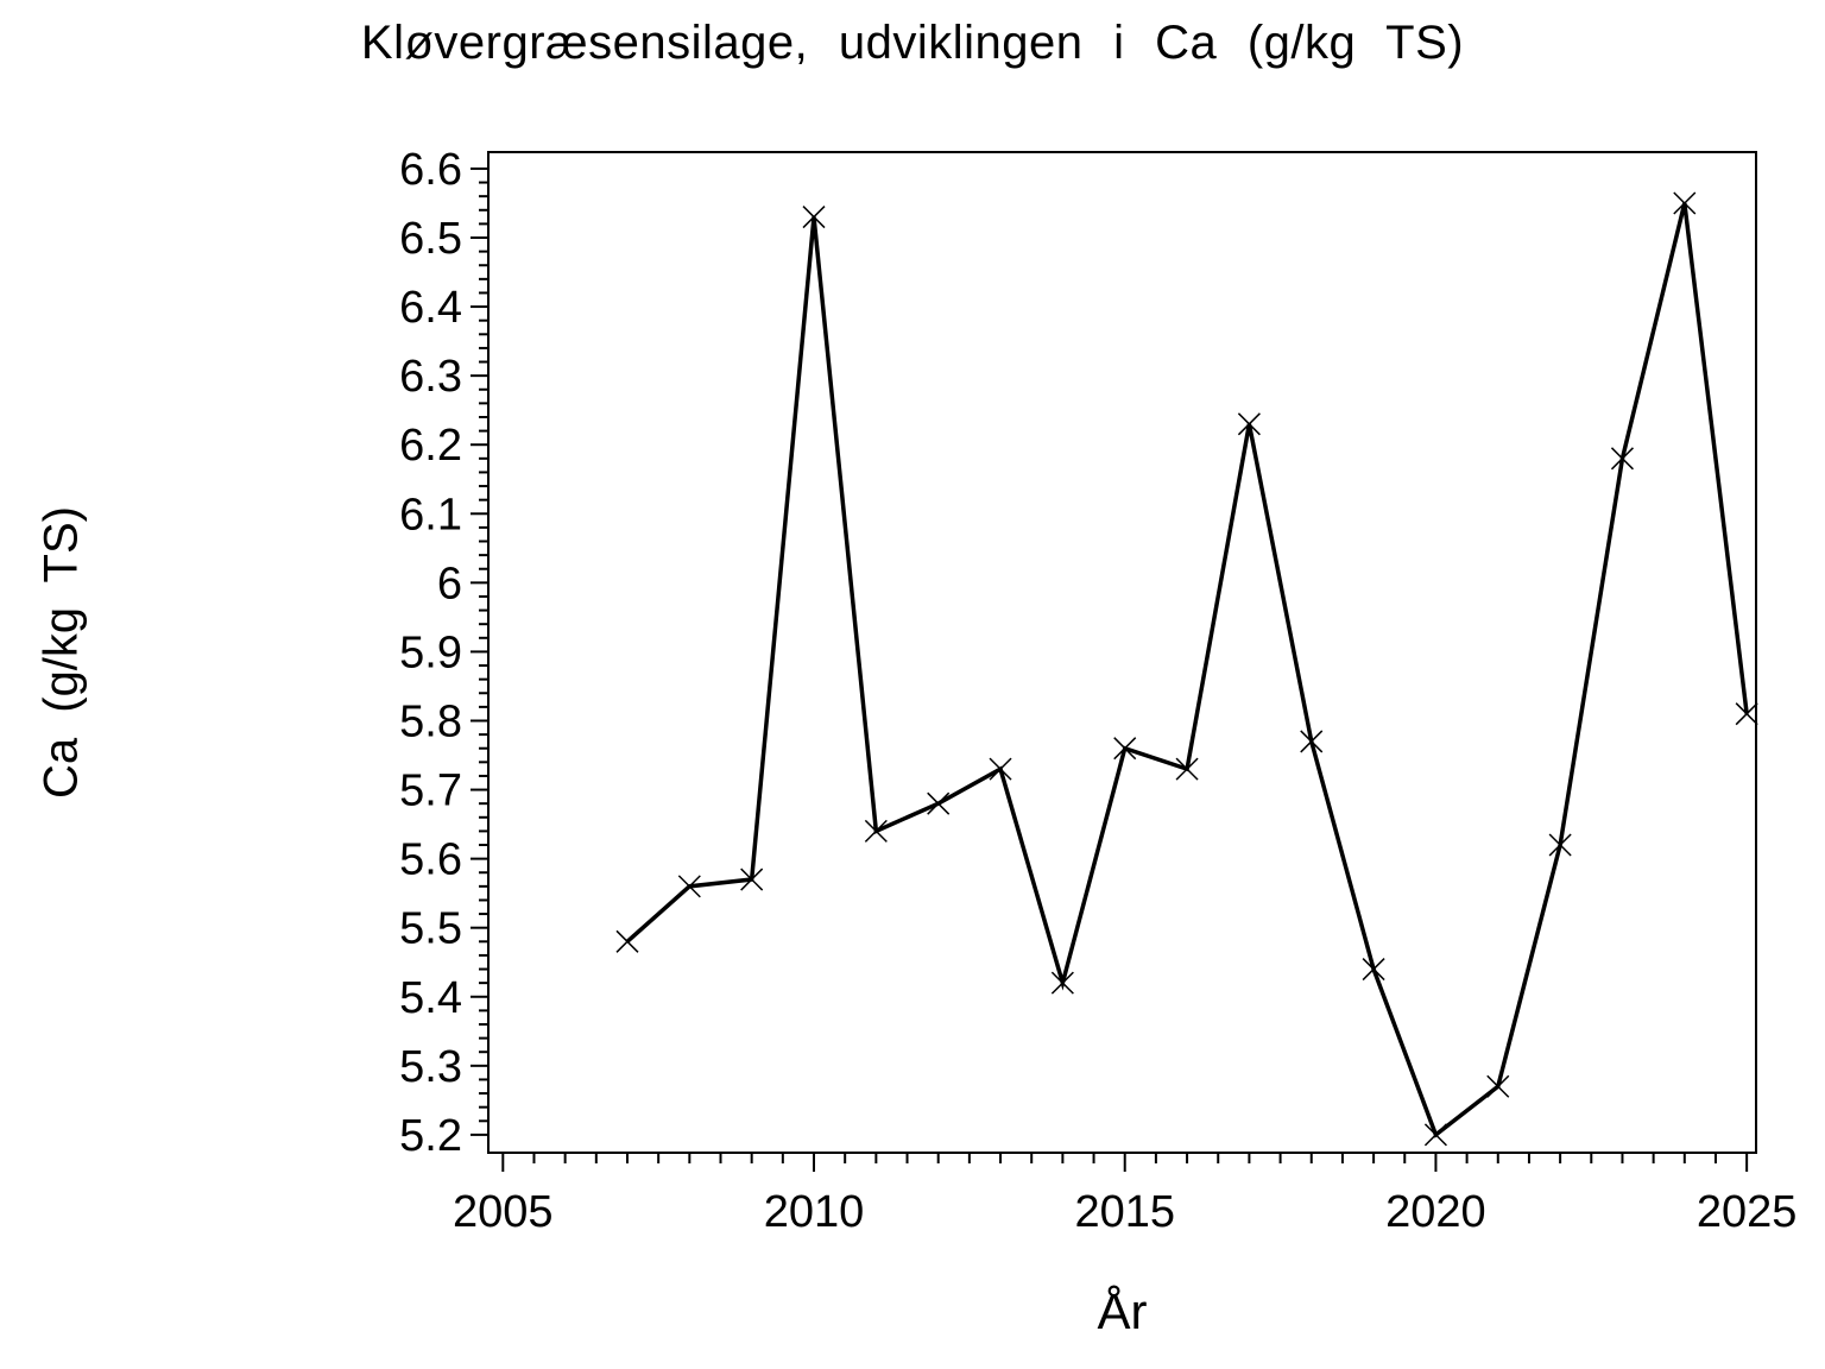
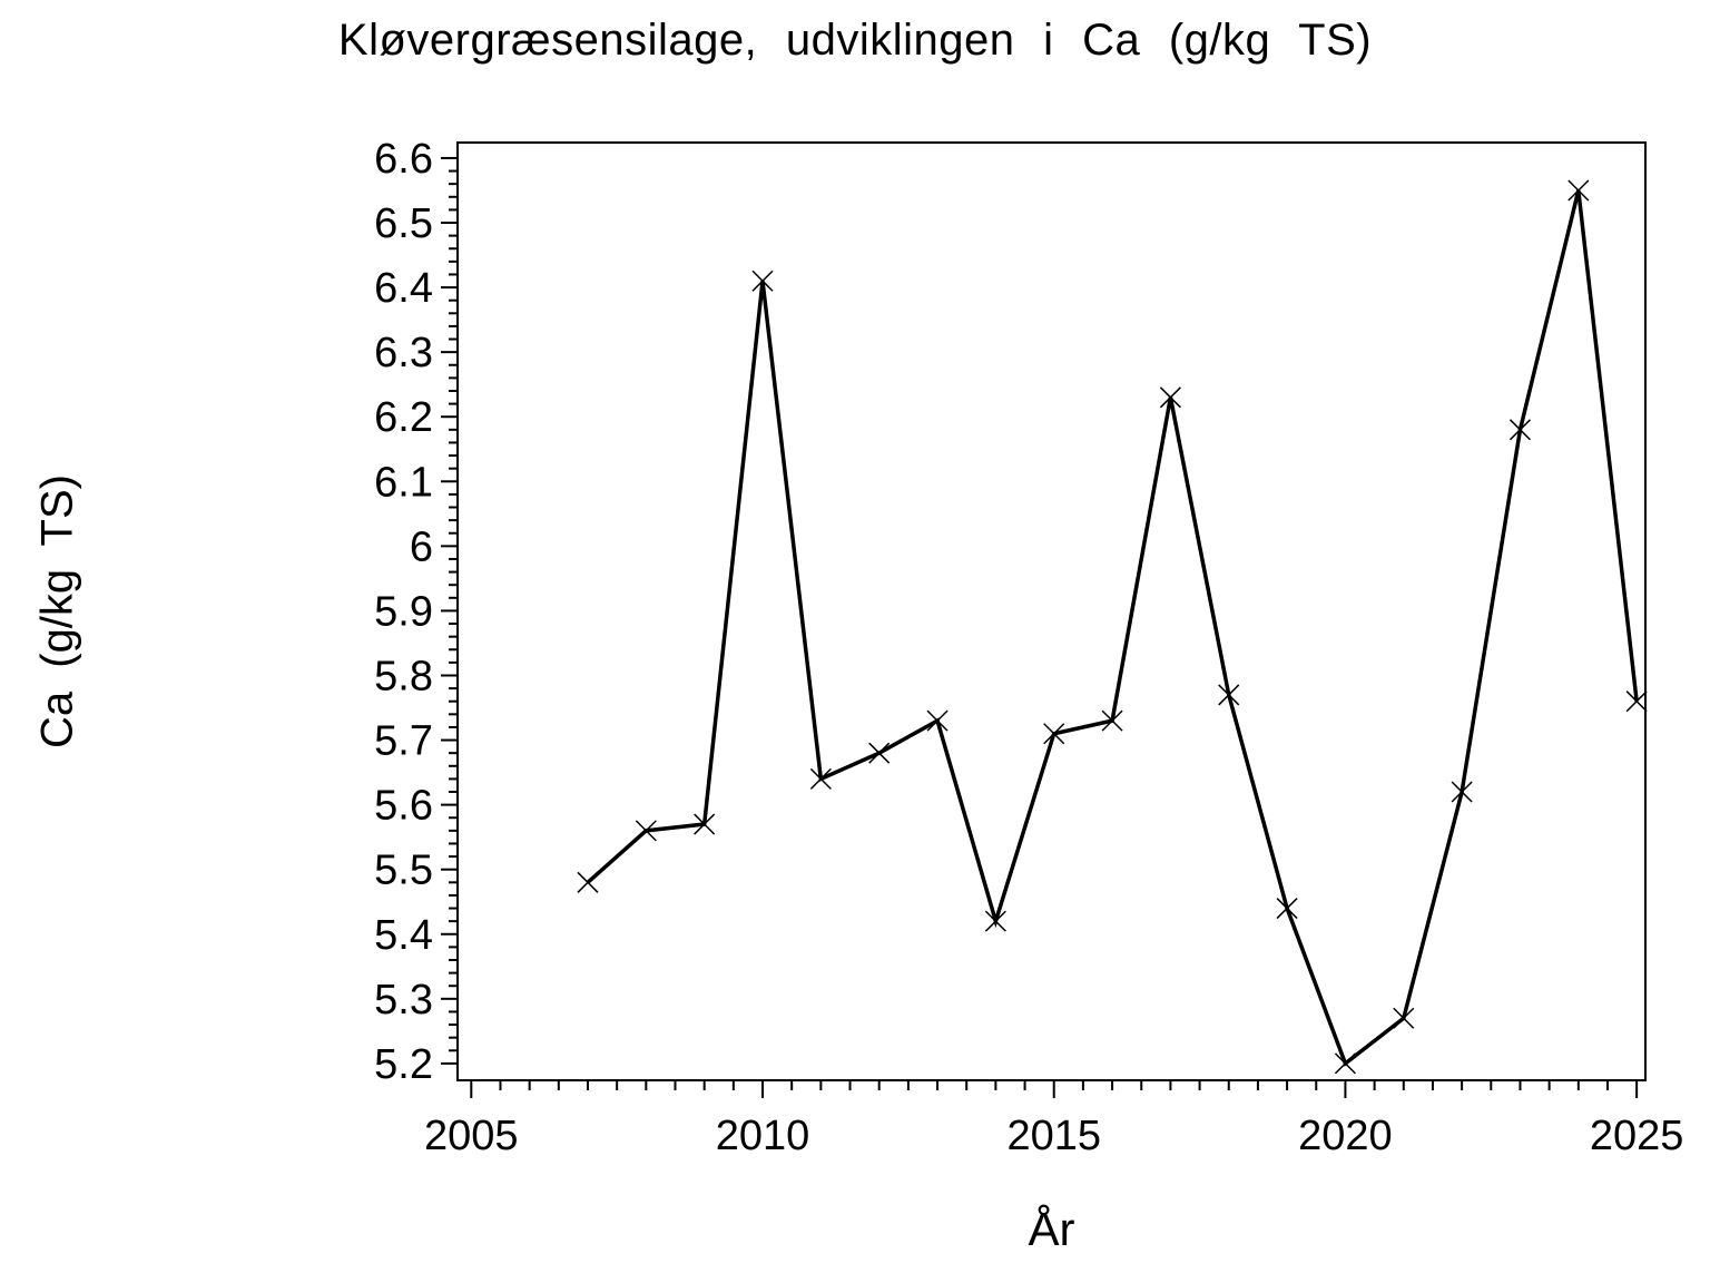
2010: 6.53 -> 6.41
2015: 5.76 -> 5.71
2025: 5.81 -> 5.76
